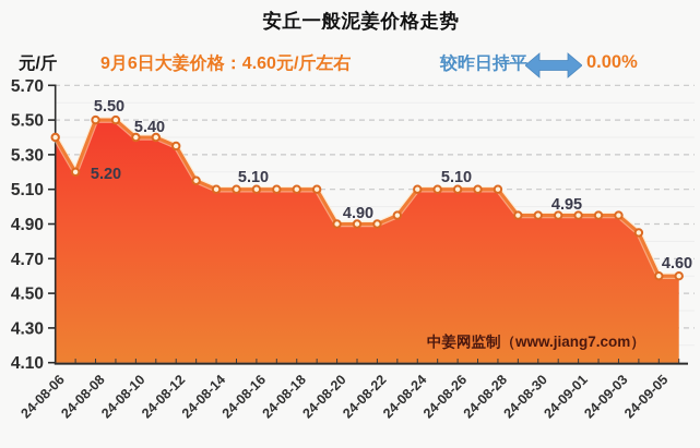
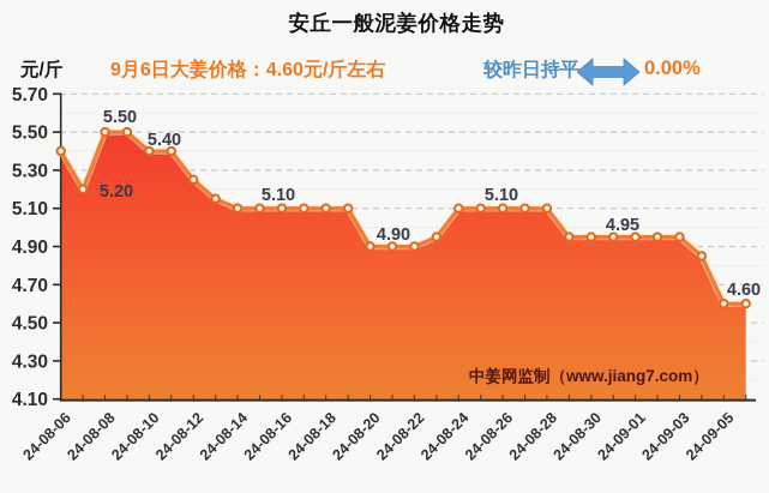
24-08-12: 5.35 -> 5.25
